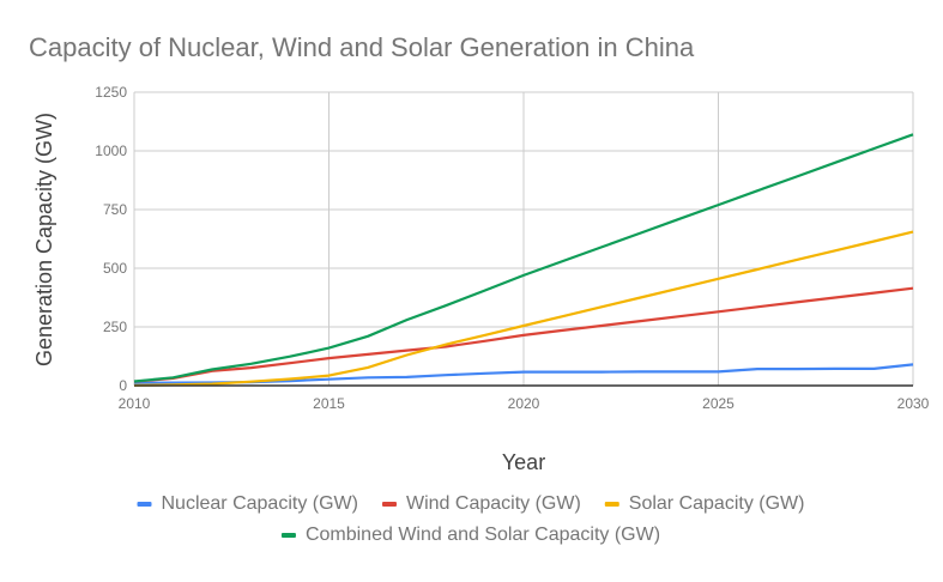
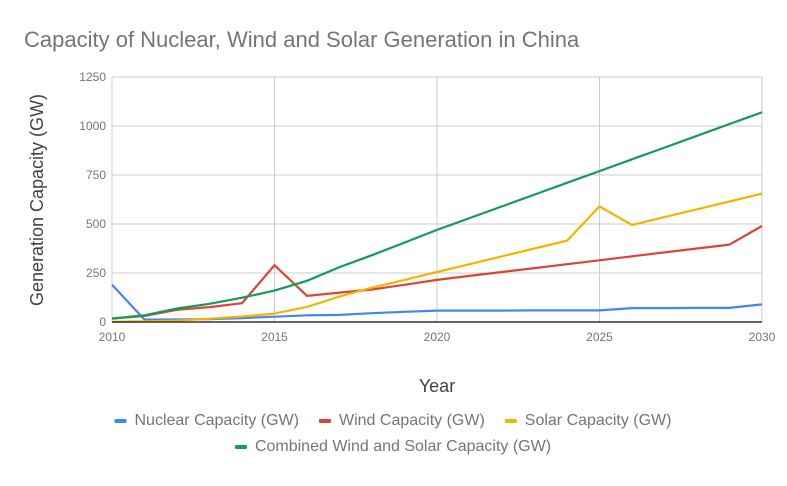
Nuclear Capacity (GW)/2010: 10 -> 190
Wind Capacity (GW)/2015: 120 -> 290
Solar Capacity (GW)/2025: 460 -> 590
Wind Capacity (GW)/2030: 420 -> 490
